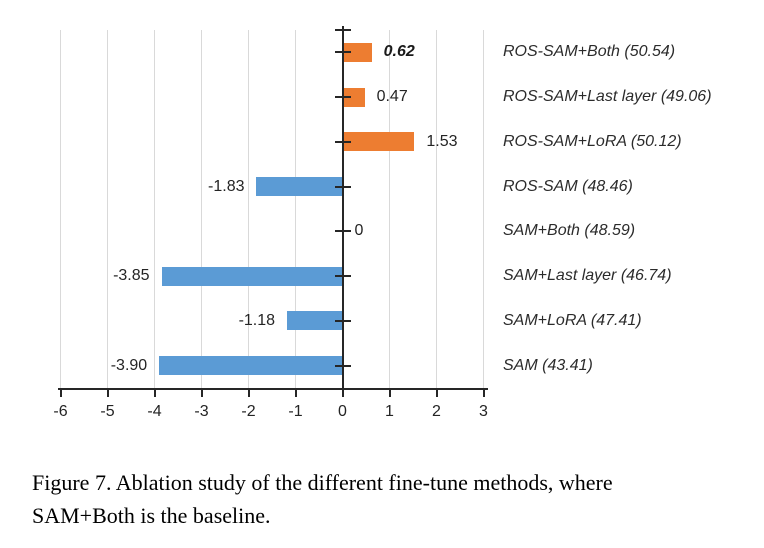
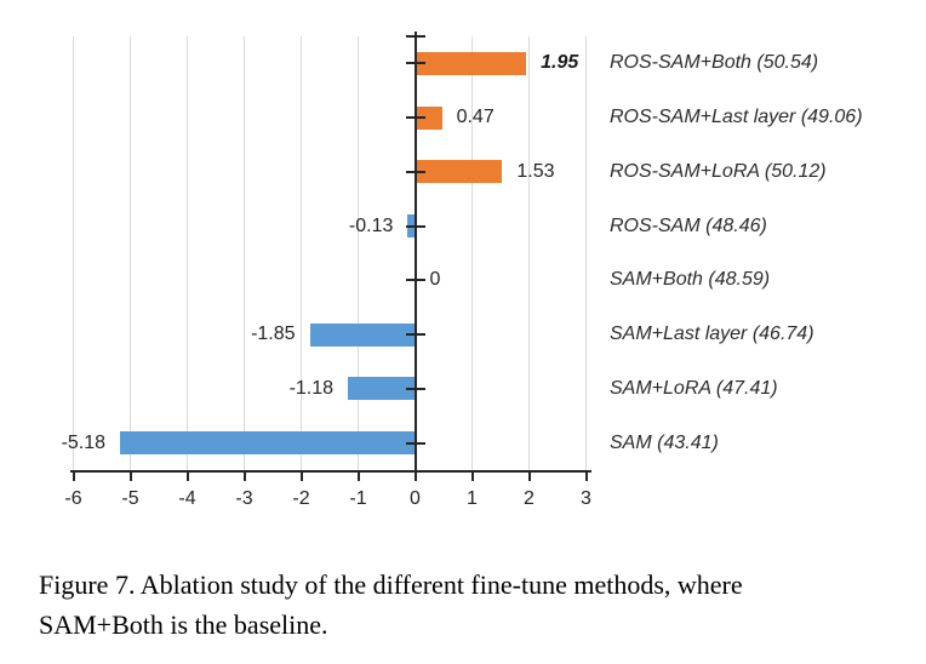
ROS-SAM+Both (50.54): 0.62 -> 1.95
ROS-SAM (48.46): -1.83 -> -0.13
SAM+Last layer (46.74): -3.85 -> -1.85
SAM (43.41): -3.90 -> -5.18
